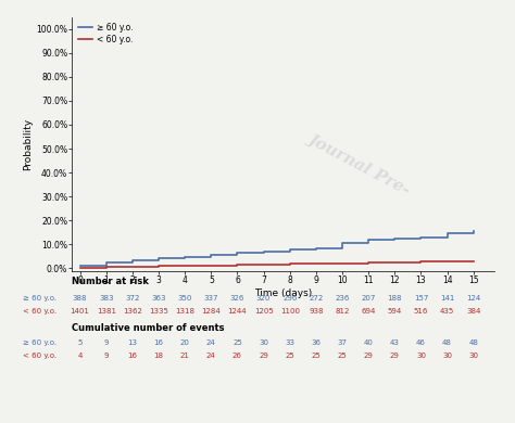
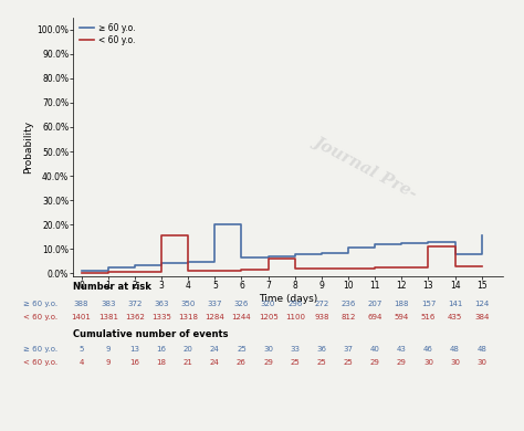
< 60 y.o./3: 1.0% -> 15.5%
≥ 60 y.o./5: 5.8% -> 20.0%
< 60 y.o./7: 1.6% -> 6.0%
< 60 y.o./13: 2.7% -> 11.0%
≥ 60 y.o./14: 14.5% -> 8.0%
